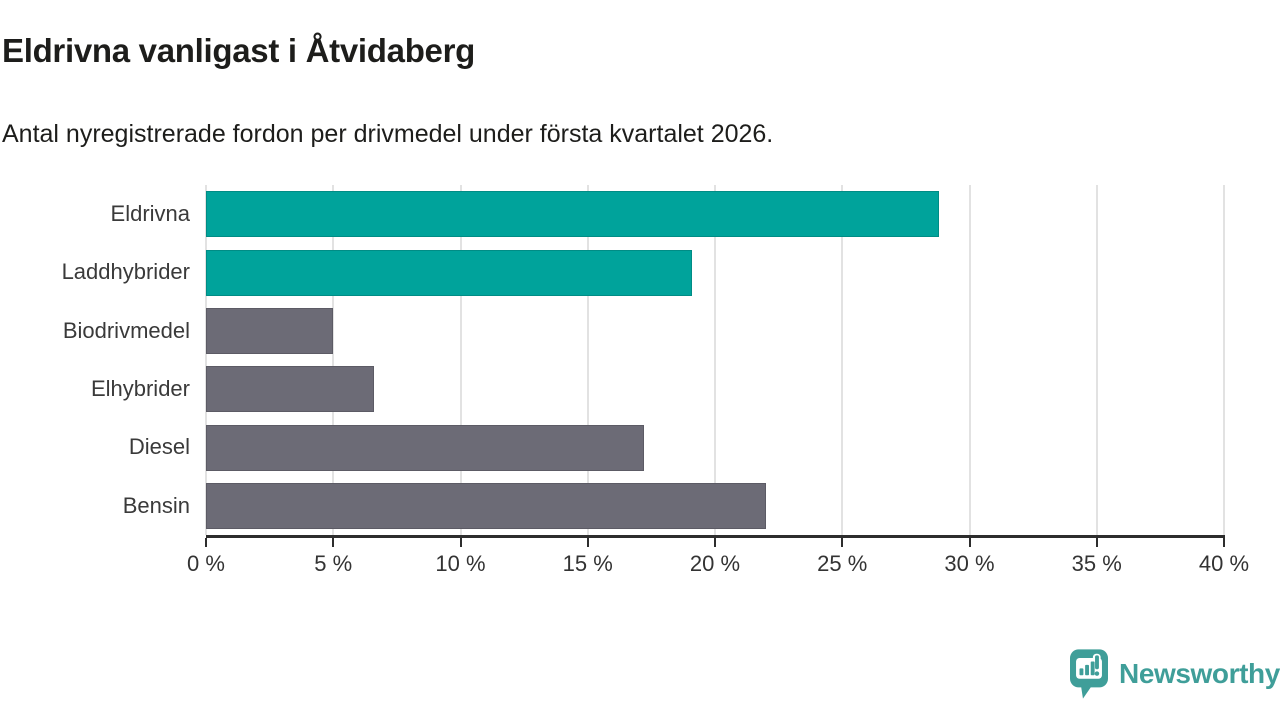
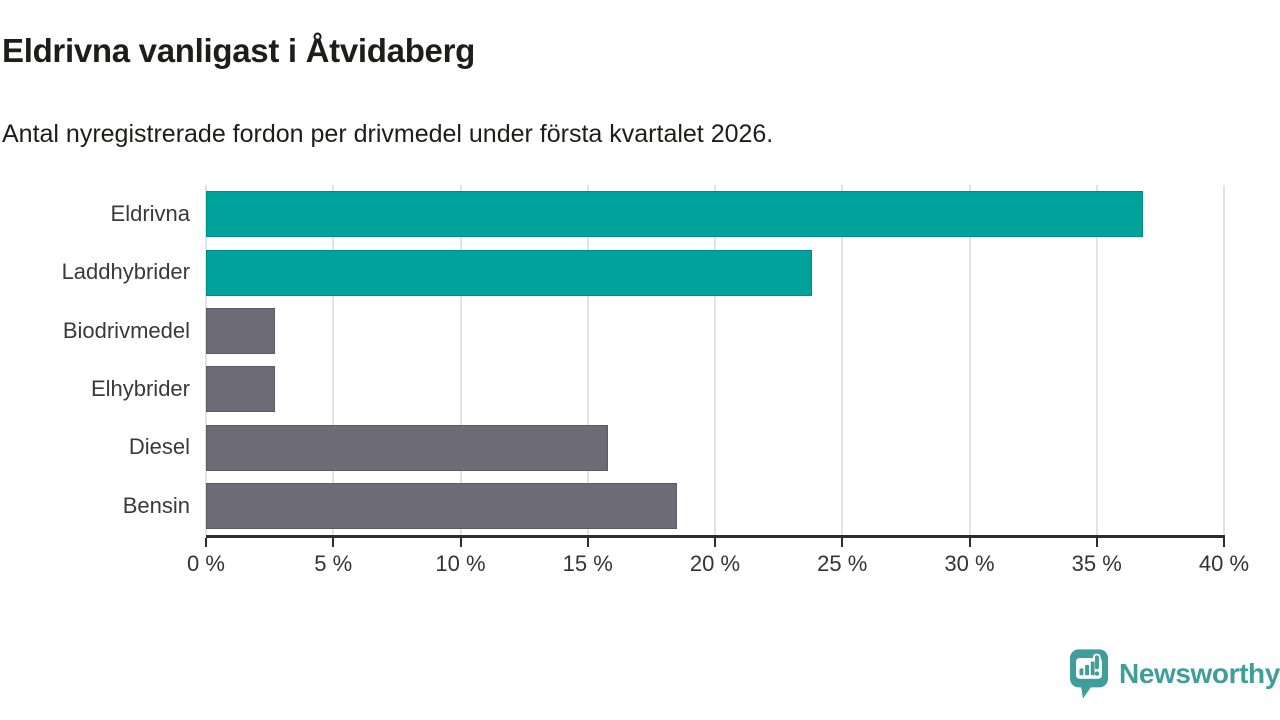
Eldrivna: 28.8% -> 36.8%
Laddhybrider: 19.1% -> 23.8%
Biodrivmedel: 5.0% -> 2.7%
Elhybrider: 6.6% -> 2.7%
Diesel: 17.2% -> 15.8%
Bensin: 22.0% -> 18.5%
